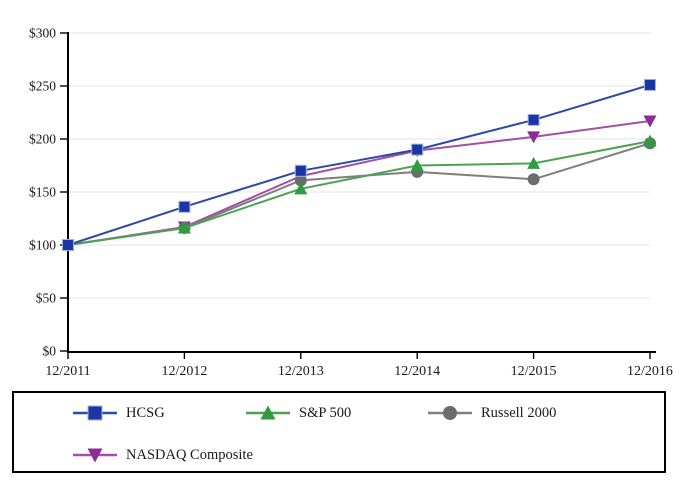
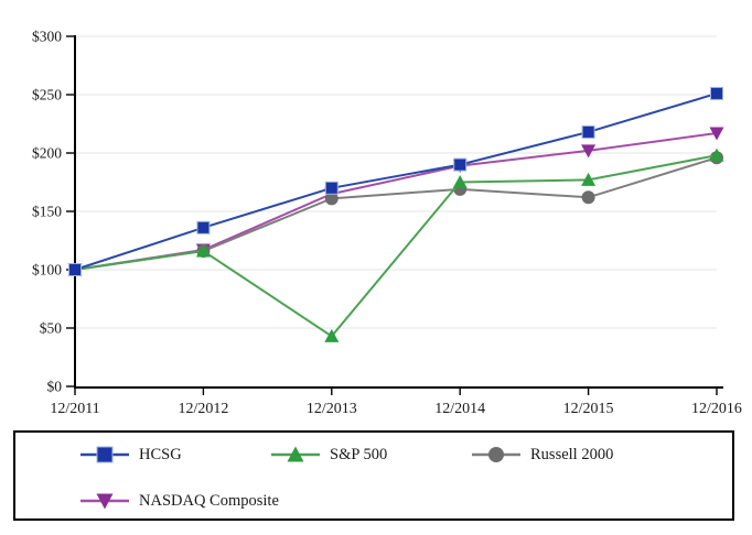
S&P 500/12/2013: $153 -> $43
